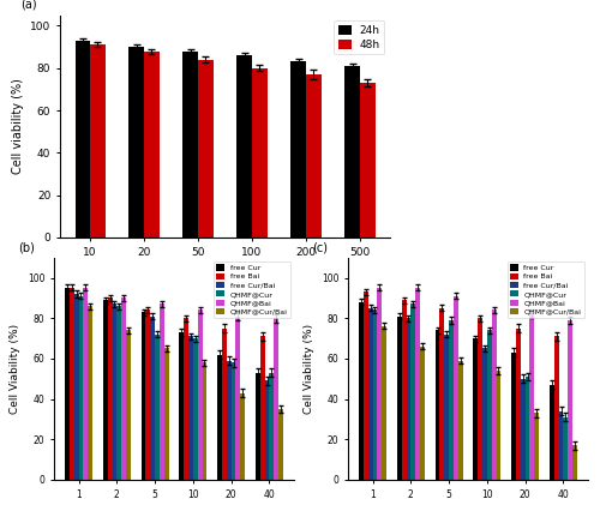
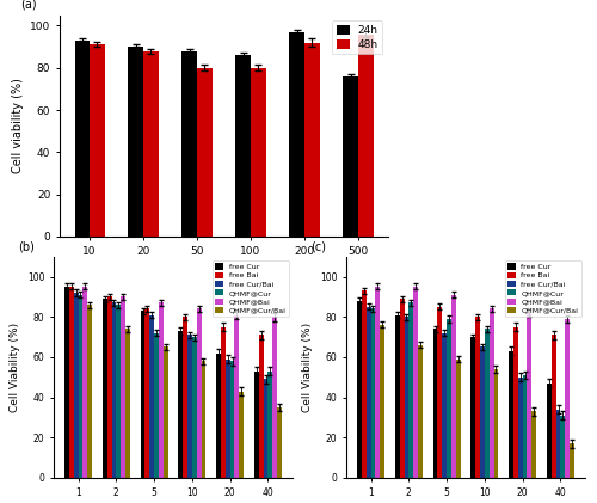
48h/50: 84 -> 80
24h/200: 83 -> 97
48h/200: 77 -> 92
24h/500: 81 -> 76
48h/500: 73 -> 96
